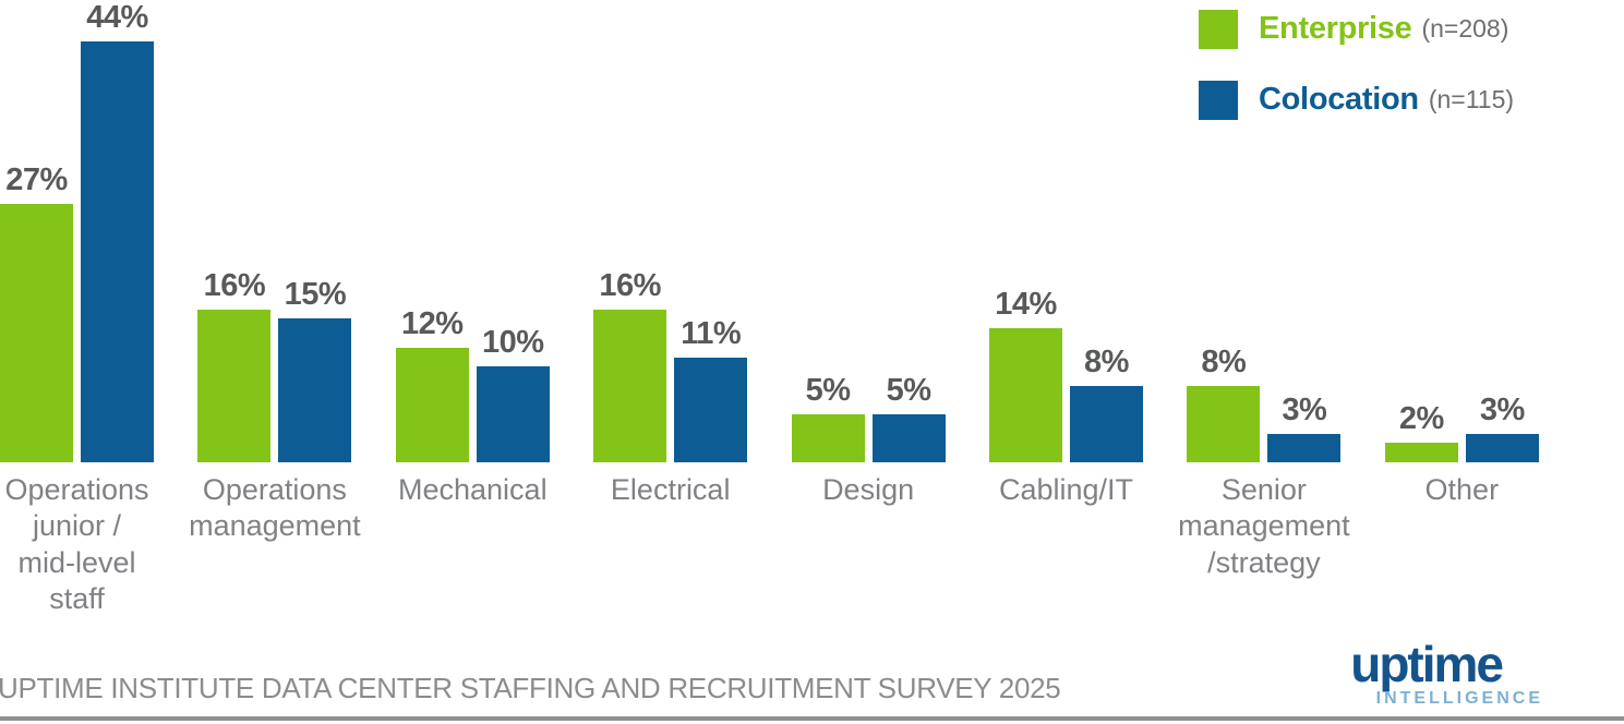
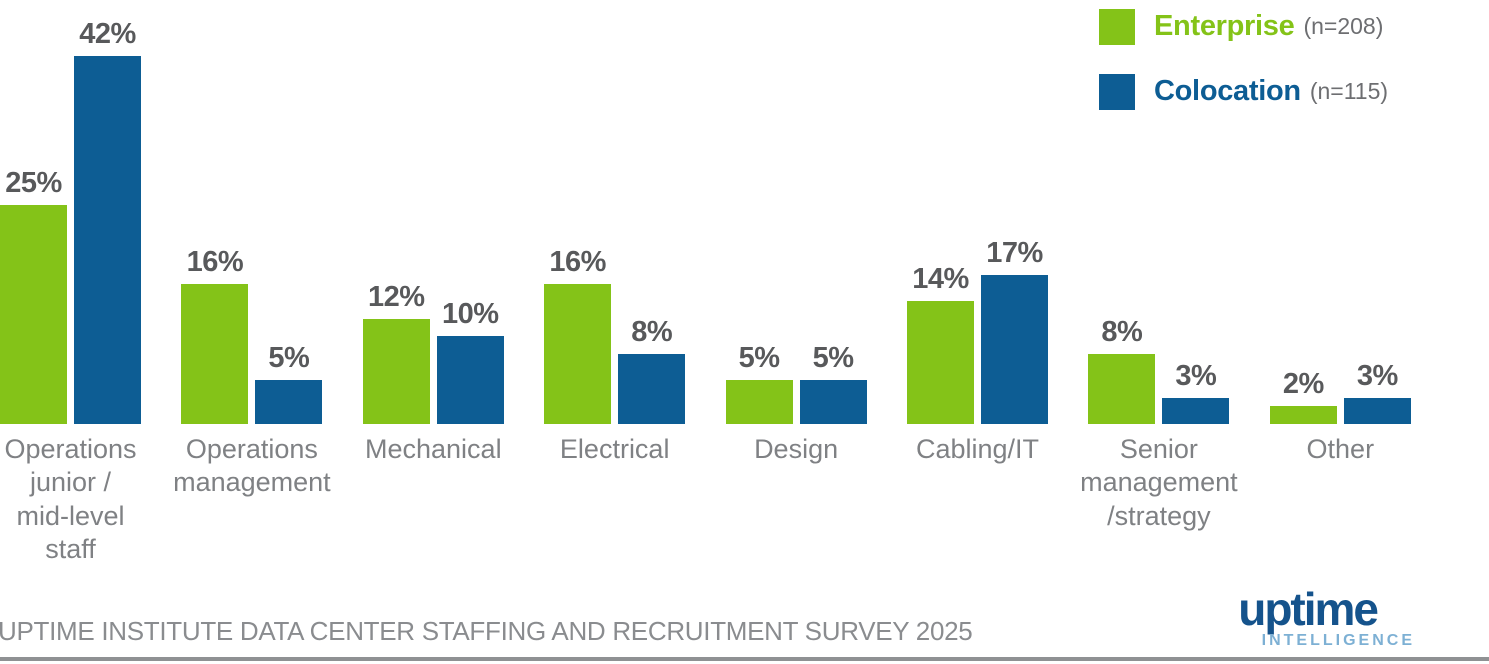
Enterprise/Operations junior / mid-level staff: 27% -> 25%
Colocation/Operations junior / mid-level staff: 44% -> 42%
Colocation/Operations management: 15% -> 5%
Colocation/Electrical: 11% -> 8%
Colocation/Cabling/IT: 8% -> 17%
